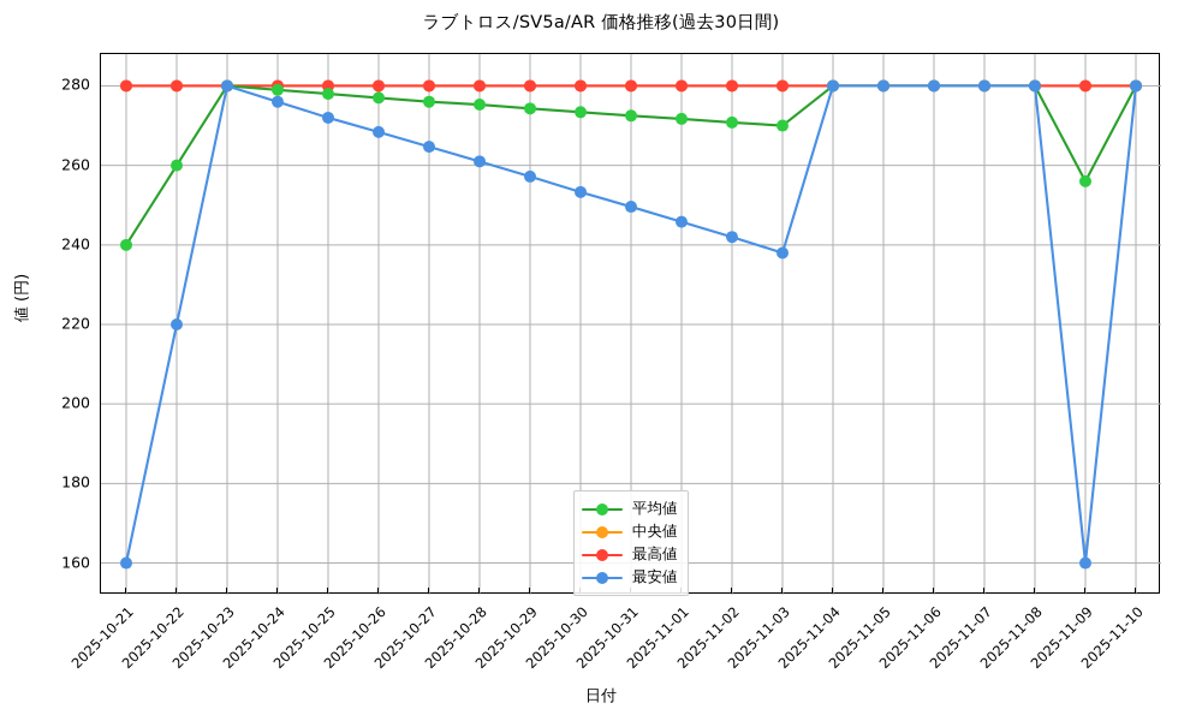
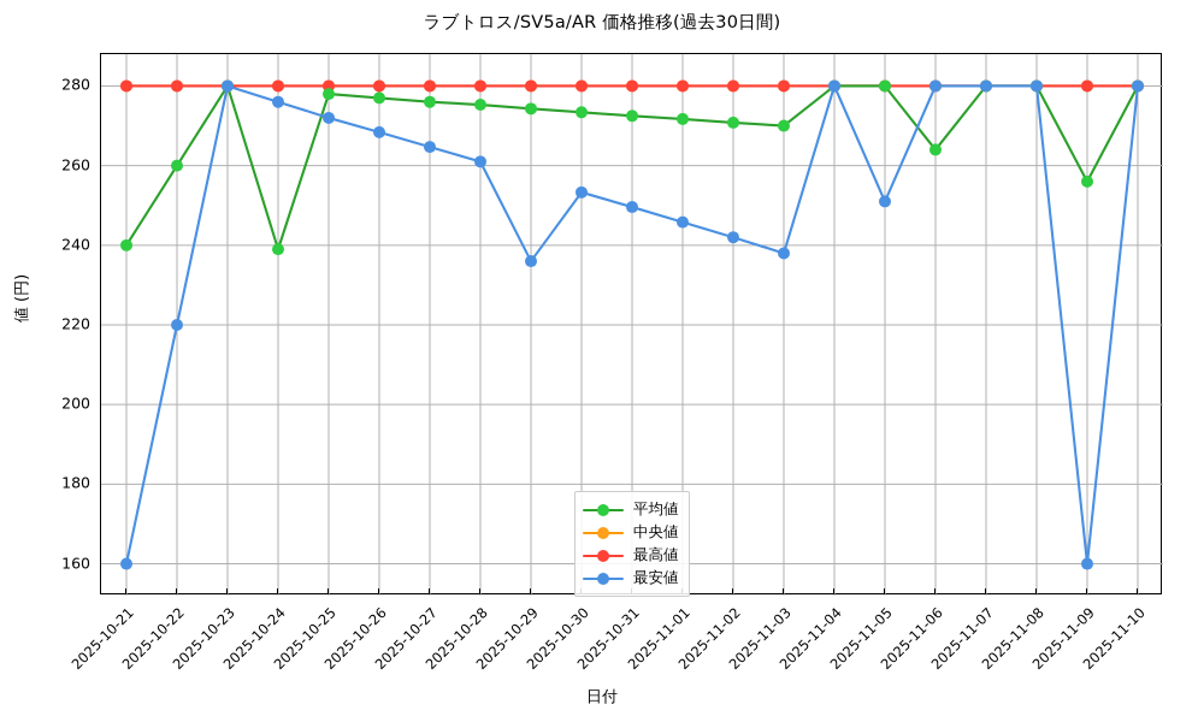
平均値/2025-10-24: 279 -> 239
最安値/2025-10-29: 257 -> 236
最安値/2025-11-05: 280 -> 251
平均値/2025-11-06: 280 -> 264
